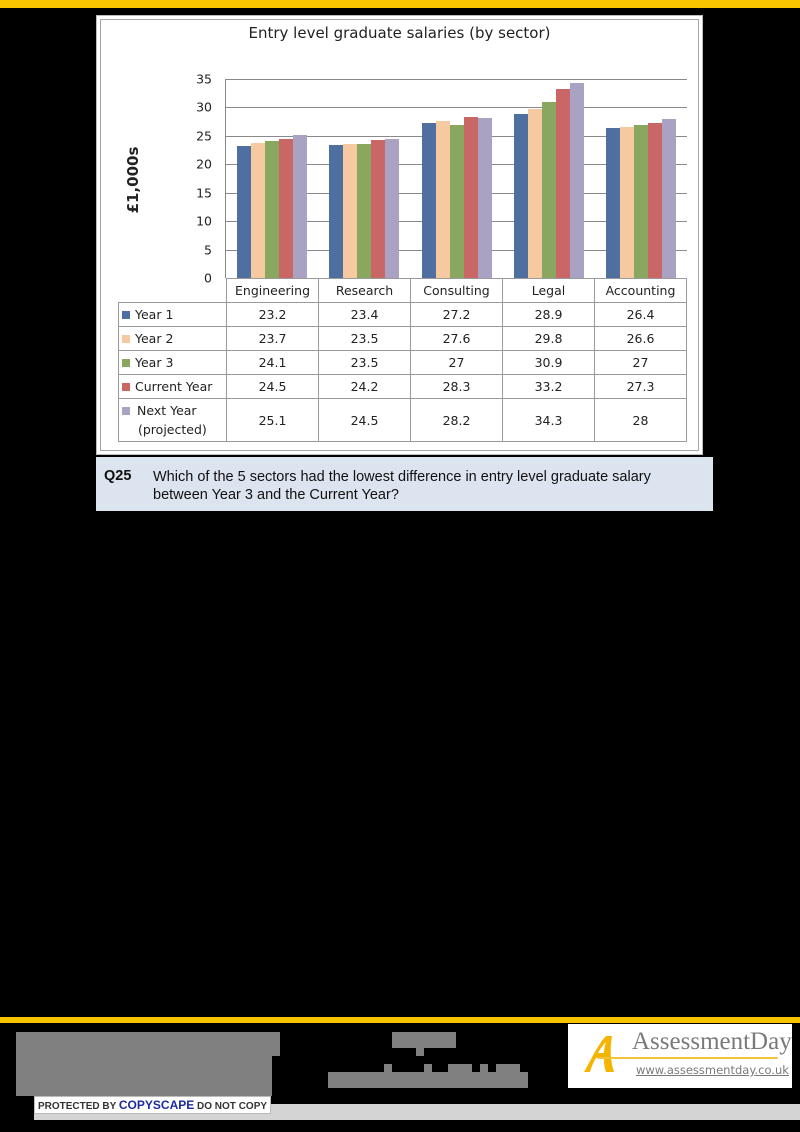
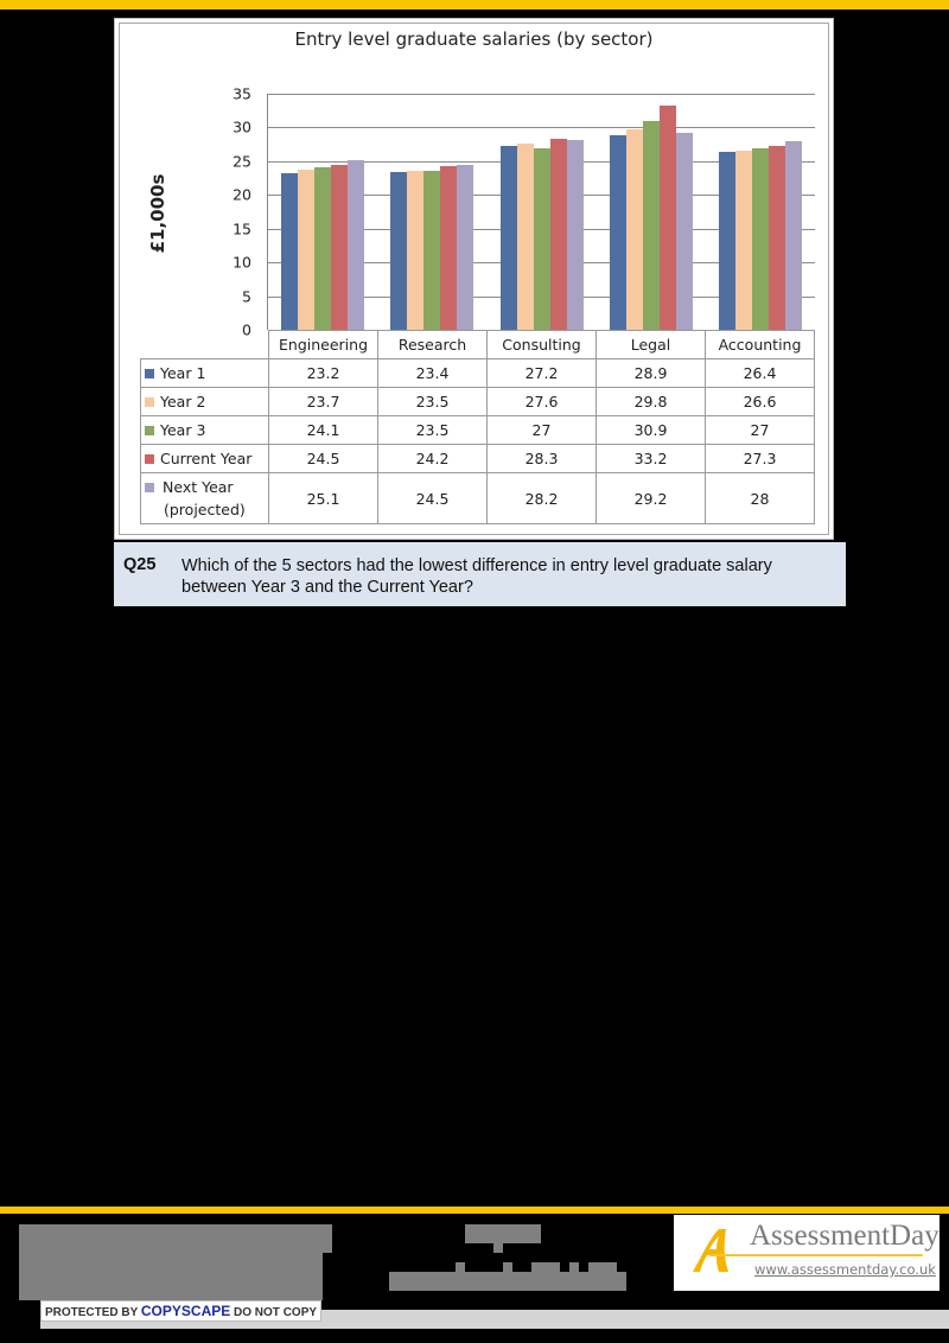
Next Year (projected)/Legal: 34.3 -> 29.2
